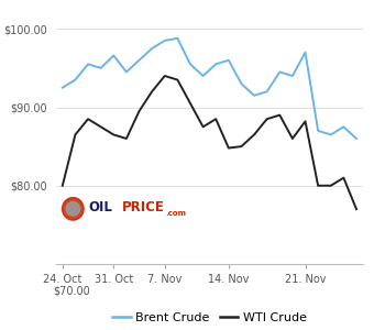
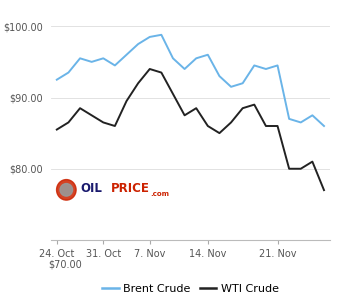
WTI Crude/24. Oct: $80.0 -> $85.5
Brent Crude/31. Oct: $96.6 -> $95.5
WTI Crude/14. Nov: $84.8 -> $86.0
Brent Crude/21. Nov: $97.0 -> $94.5
WTI Crude/21. Nov: $88.2 -> $86.0
